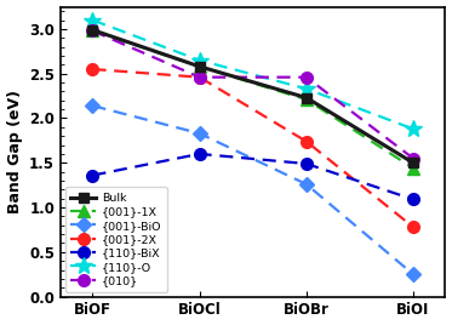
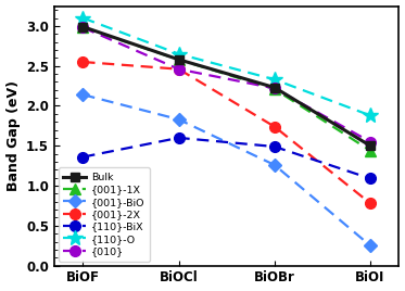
{010}/BiOBr: 2.46 -> 2.22
